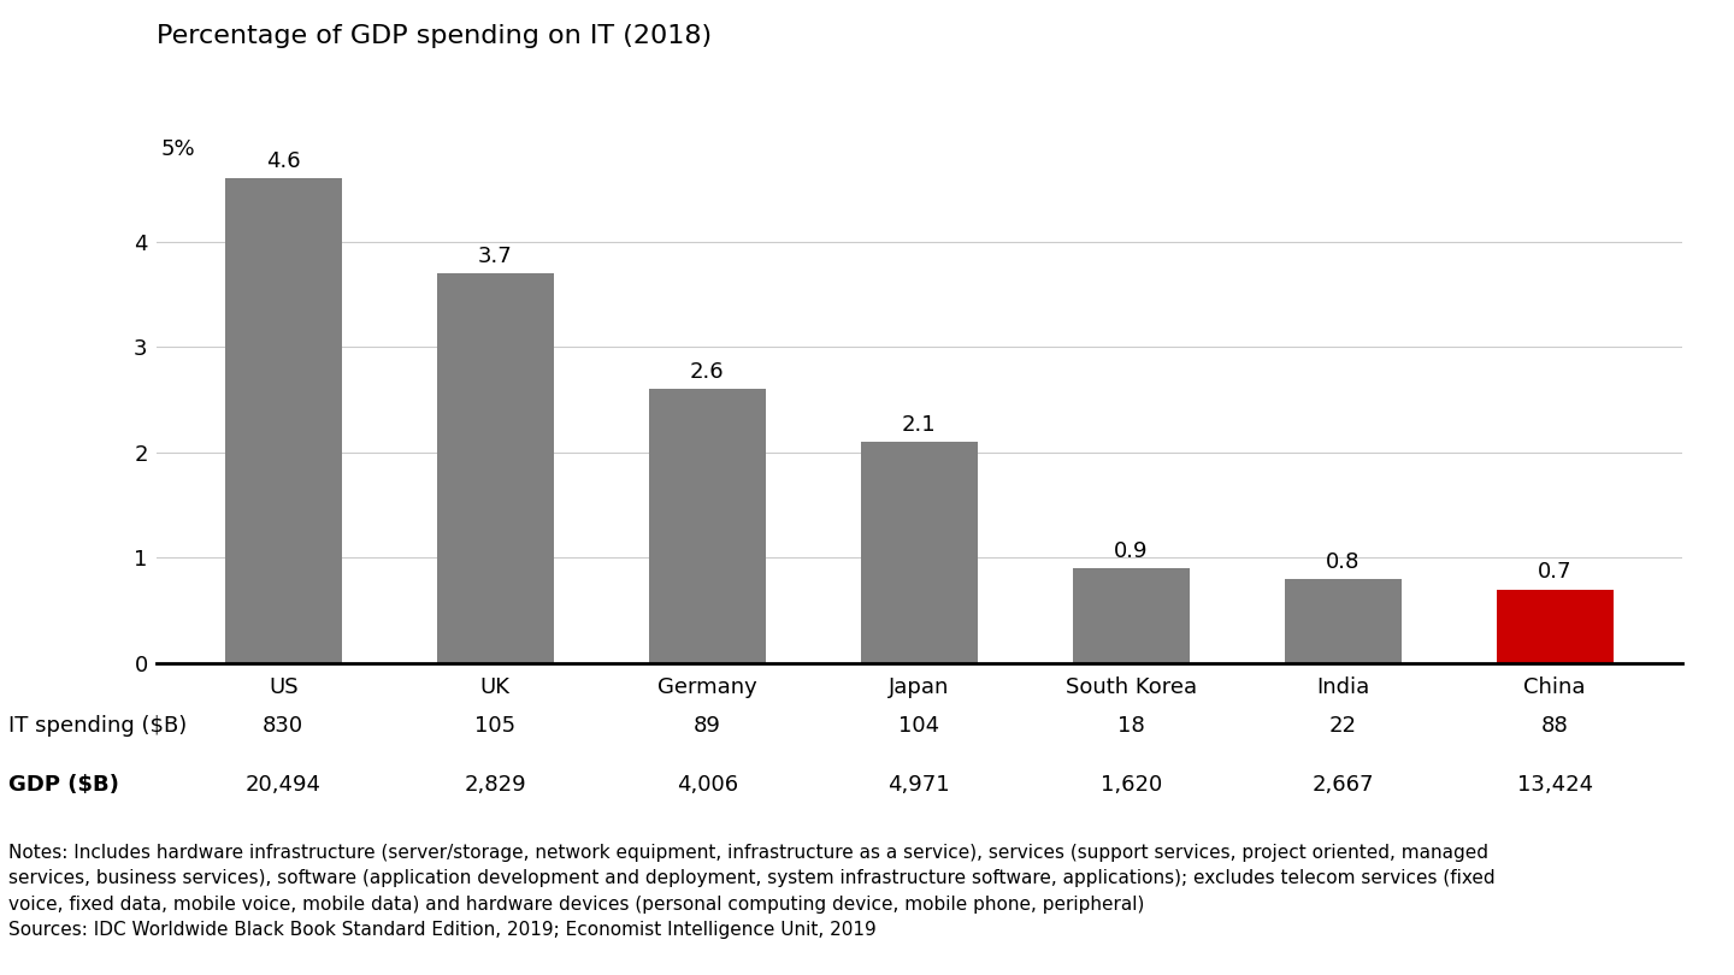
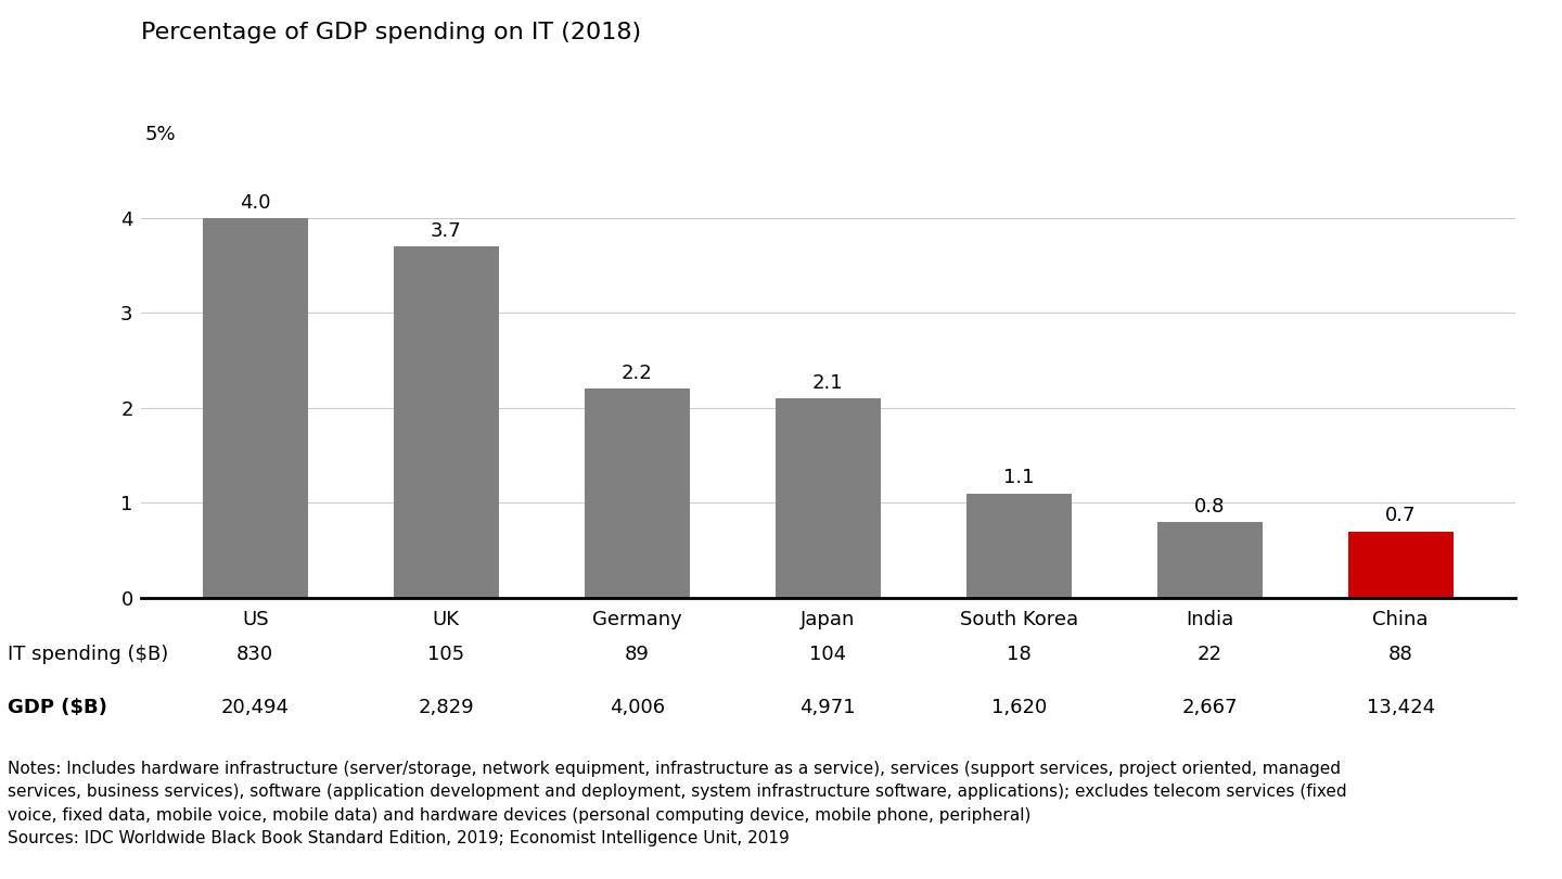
US: 4.6 -> 4.0
Germany: 2.6 -> 2.2
South Korea: 0.9 -> 1.1
